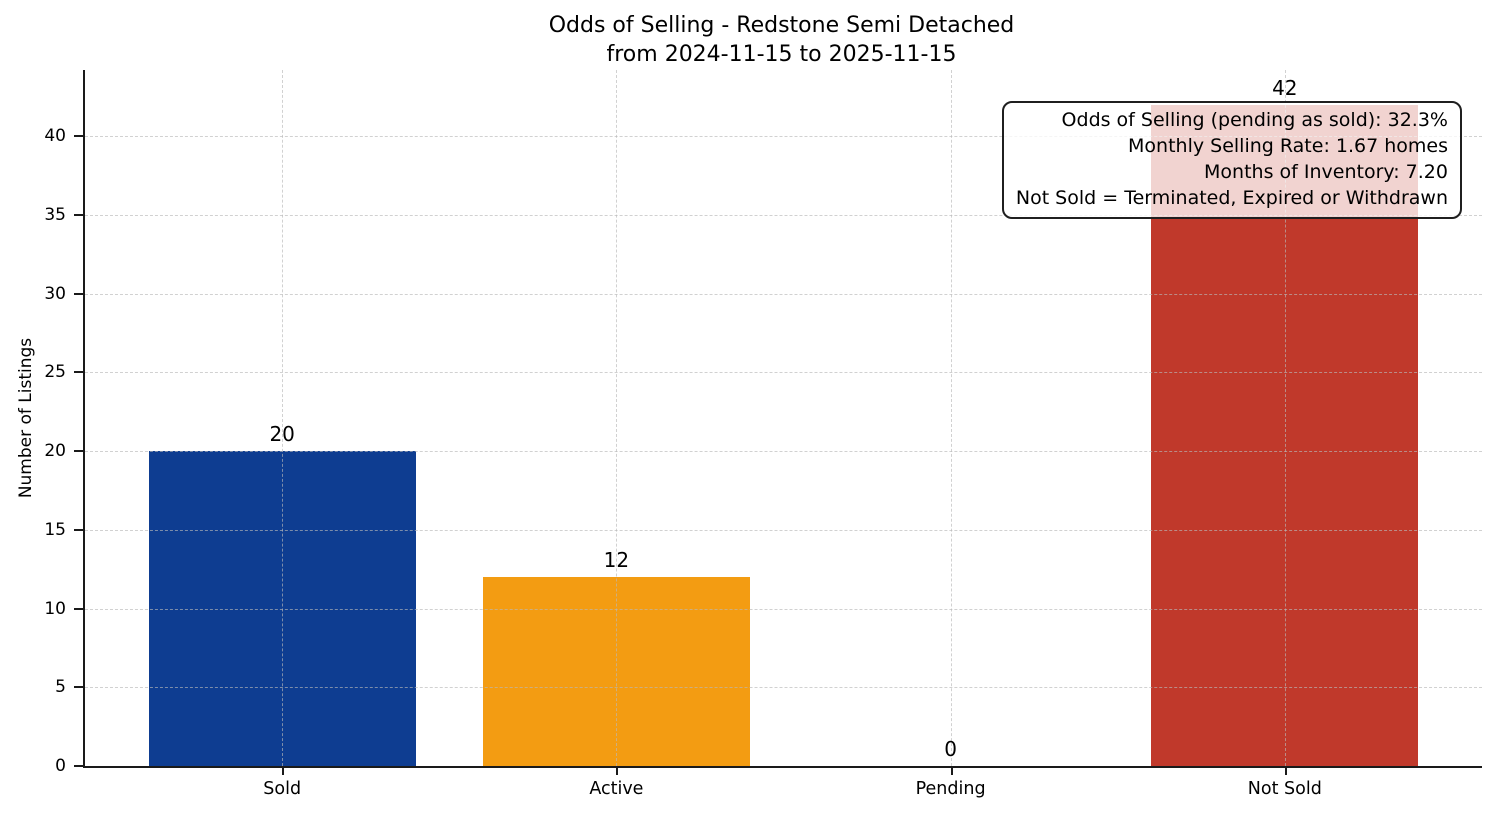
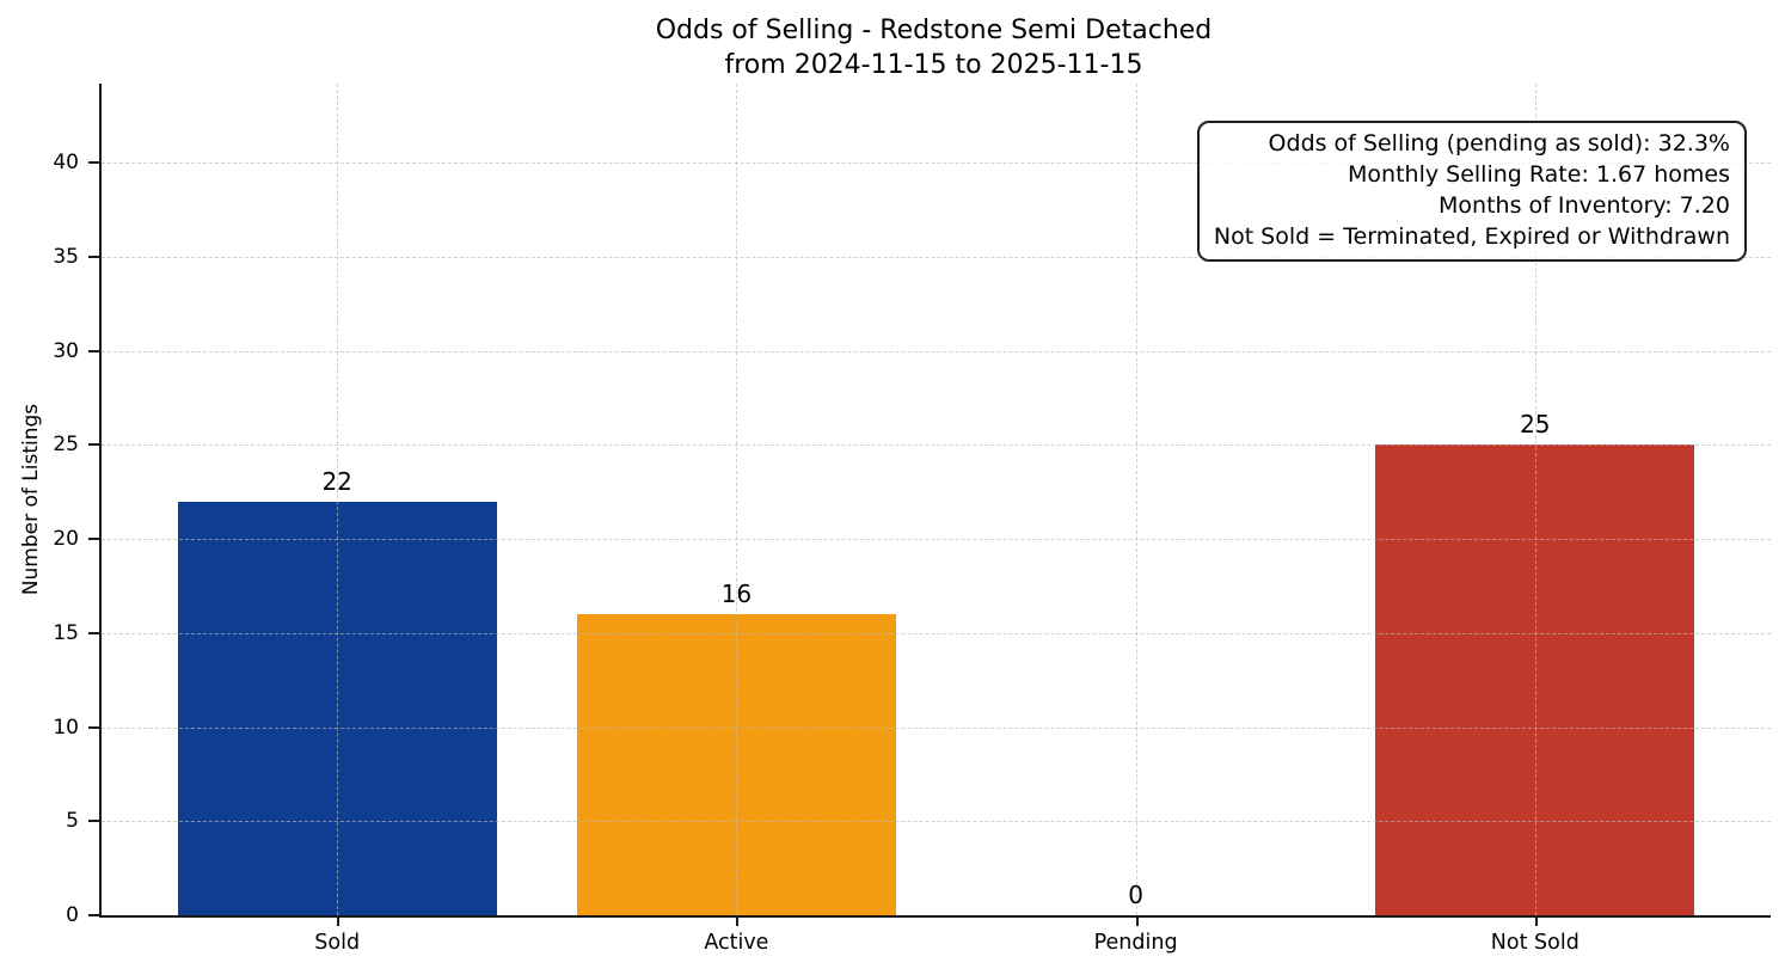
Sold: 20 -> 22
Active: 12 -> 16
Not Sold: 42 -> 25
